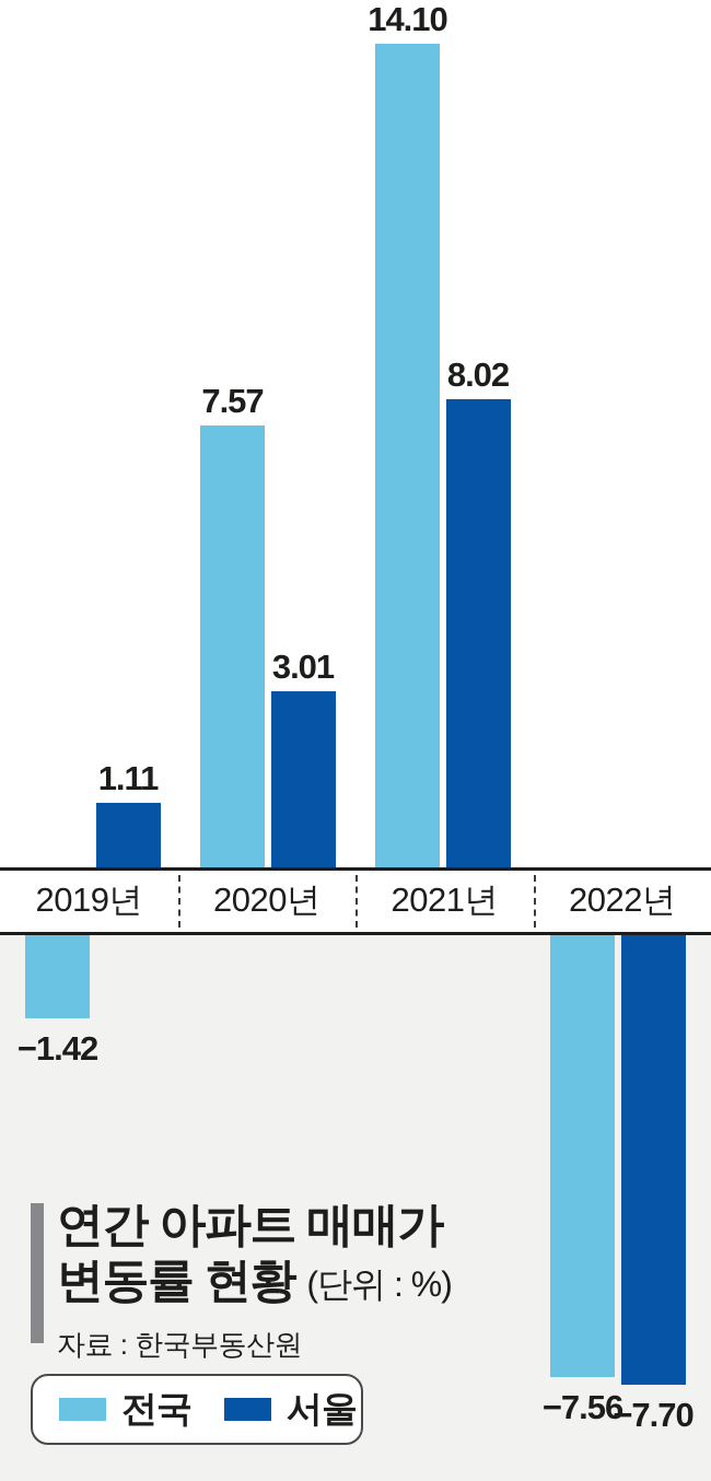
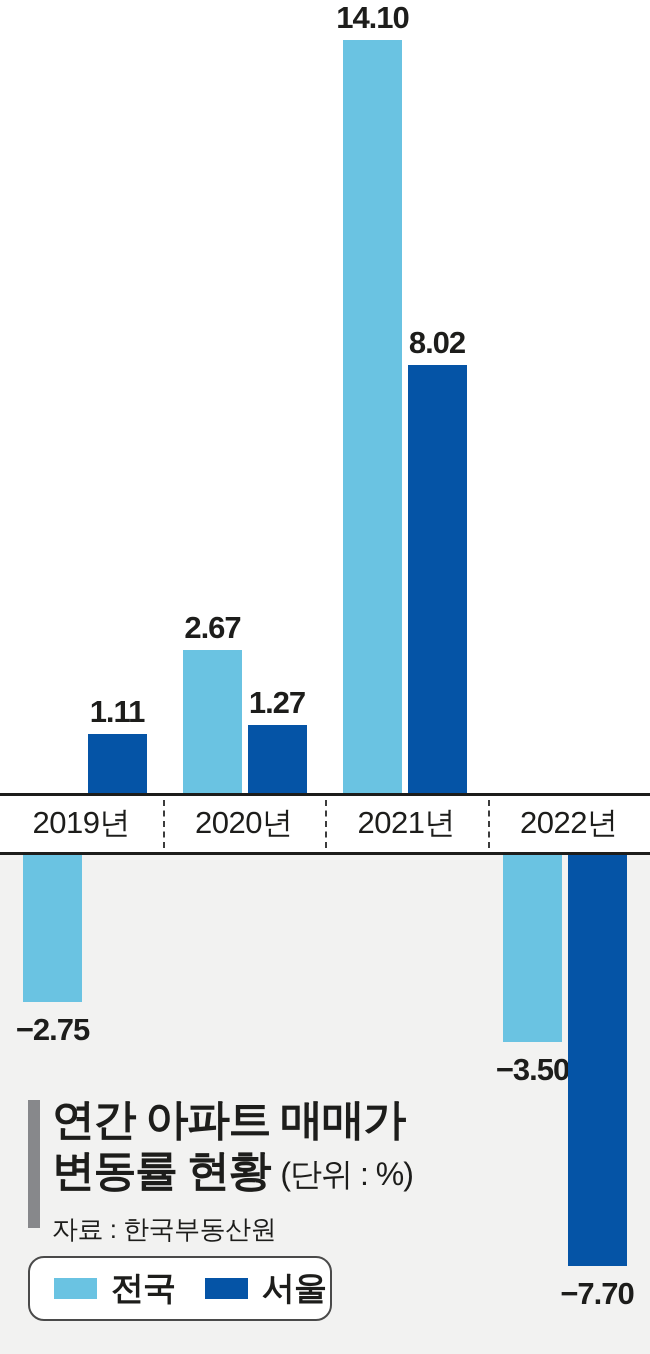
전국/2019년: −1.42 -> −2.75
전국/2020년: 7.57 -> 2.67
서울/2020년: 3.01 -> 1.27
전국/2022년: −7.56 -> −3.50
